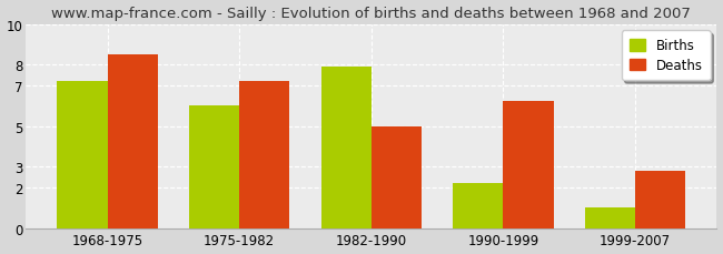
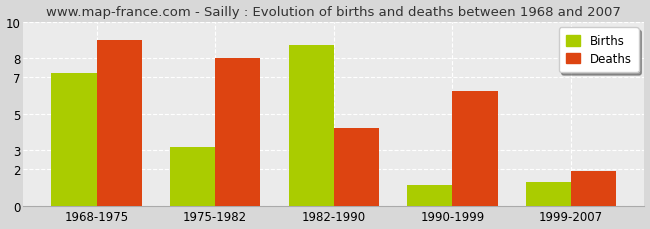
Deaths/1968-1975: 8.5 -> 9.0
Births/1975-1982: 6.0 -> 3.2
Deaths/1975-1982: 7.2 -> 8.0
Births/1982-1990: 7.9 -> 8.7
Deaths/1982-1990: 5.0 -> 4.2
Births/1990-1999: 2.2 -> 1.1
Births/1999-2007: 1.0 -> 1.3
Deaths/1999-2007: 2.8 -> 1.9
